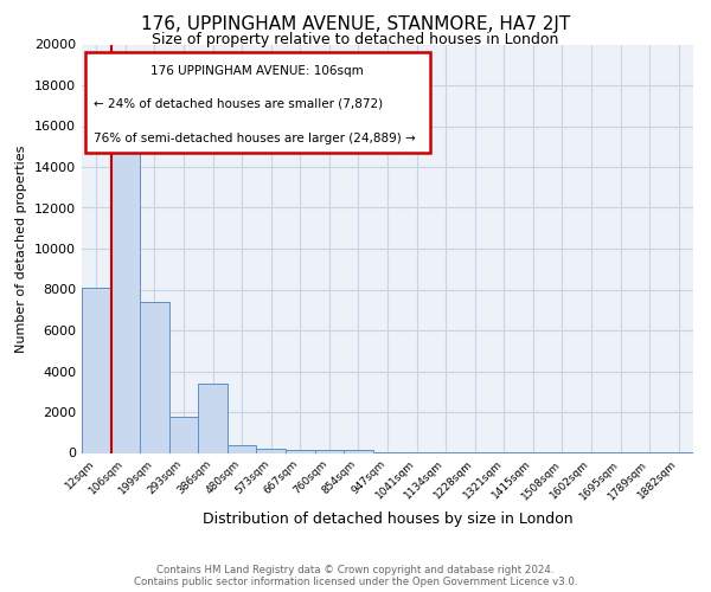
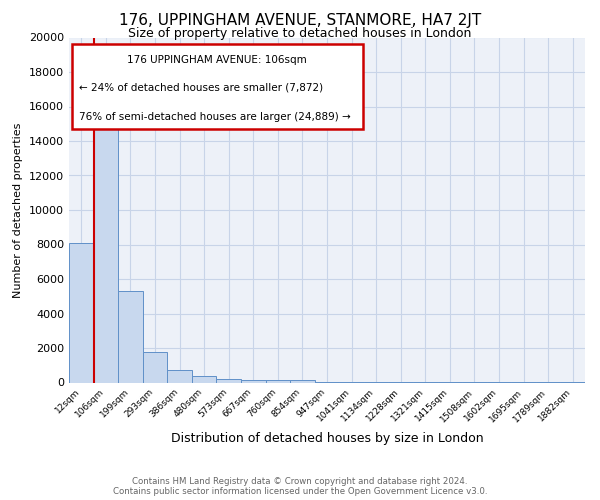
199sqm: 7400 -> 5300
386sqm: 3400 -> 700
